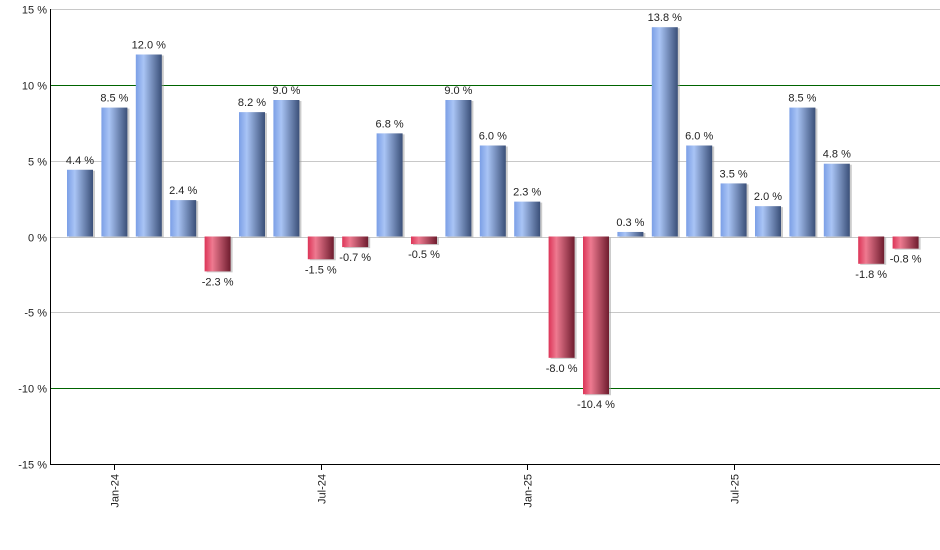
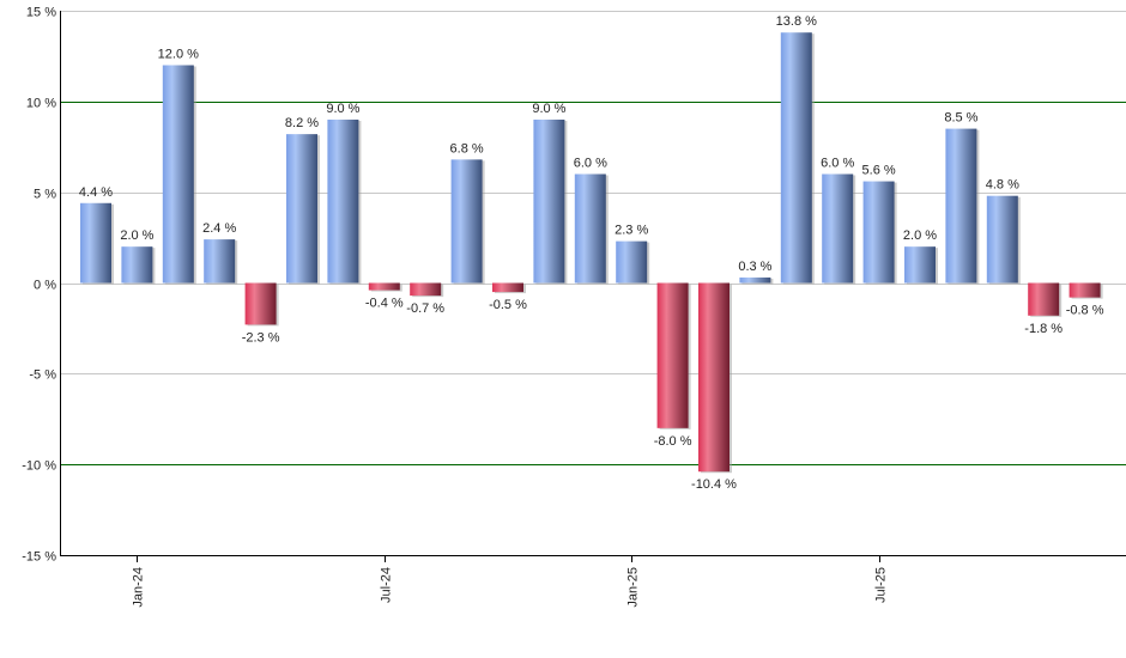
Jan-24: 8.5 -> 2.0
Jul-24: -1.5 -> -0.4
Jul-25: 3.5 -> 5.6
